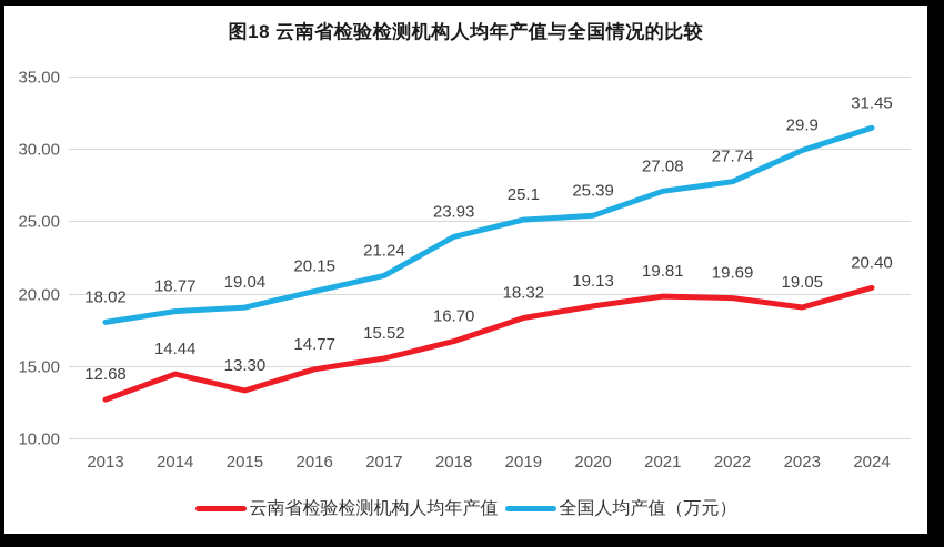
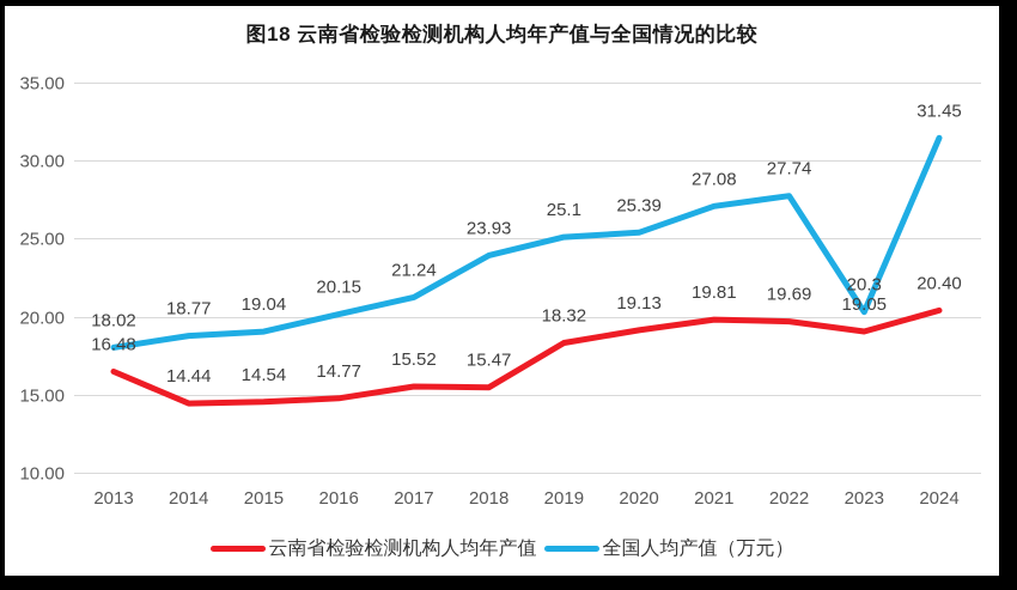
云南省检验检测机构人均年产值/2013: 12.68 -> 16.48
云南省检验检测机构人均年产值/2015: 13.30 -> 14.54
云南省检验检测机构人均年产值/2018: 16.70 -> 15.47
全国人均产值（万元）/2023: 29.9 -> 20.3
